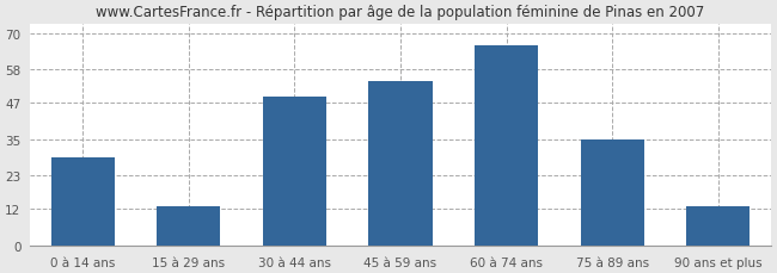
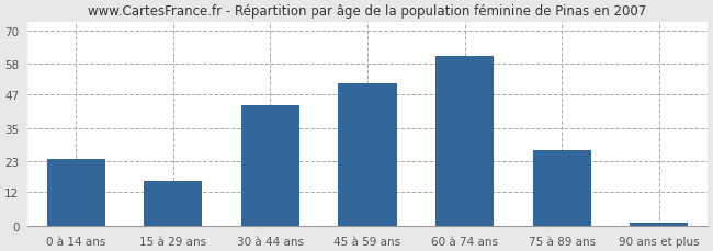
0 à 14 ans: 29 -> 24
15 à 29 ans: 13 -> 16
30 à 44 ans: 49 -> 43
45 à 59 ans: 54 -> 51
60 à 74 ans: 66 -> 61
75 à 89 ans: 35 -> 27
90 ans et plus: 13 -> 1
